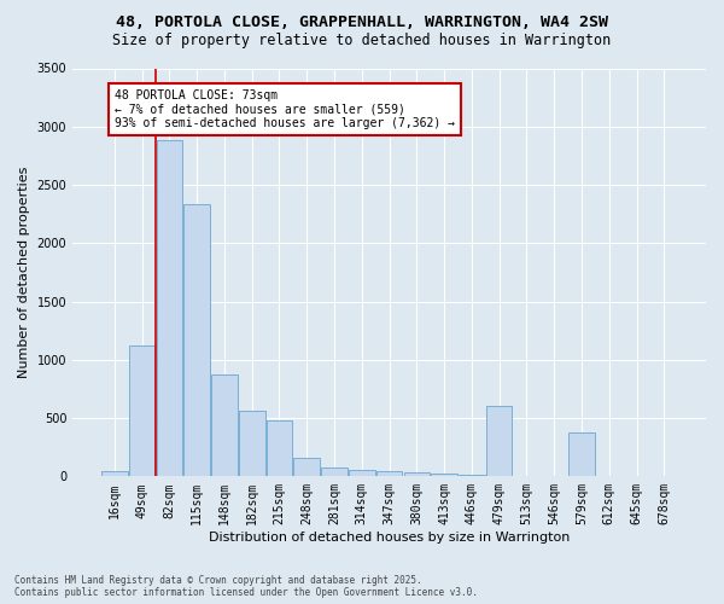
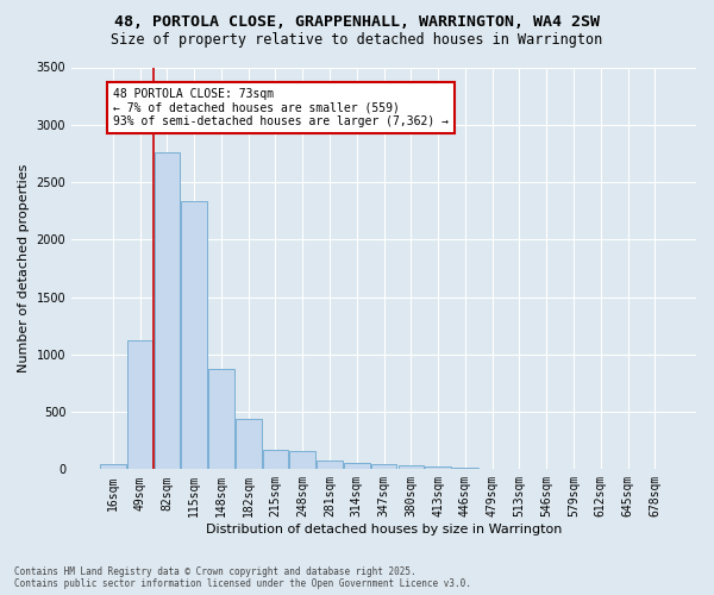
82sqm: 2880 -> 2760
182sqm: 560 -> 440
215sqm: 480 -> 160
479sqm: 600 -> 10
579sqm: 380 -> 0
